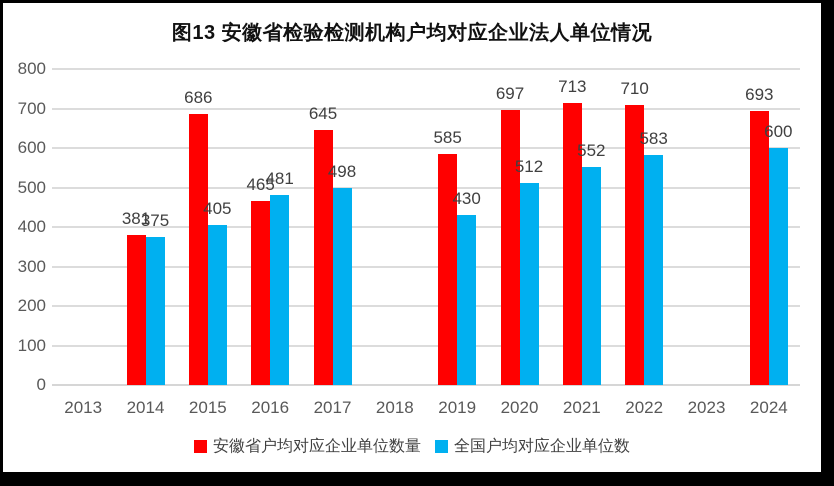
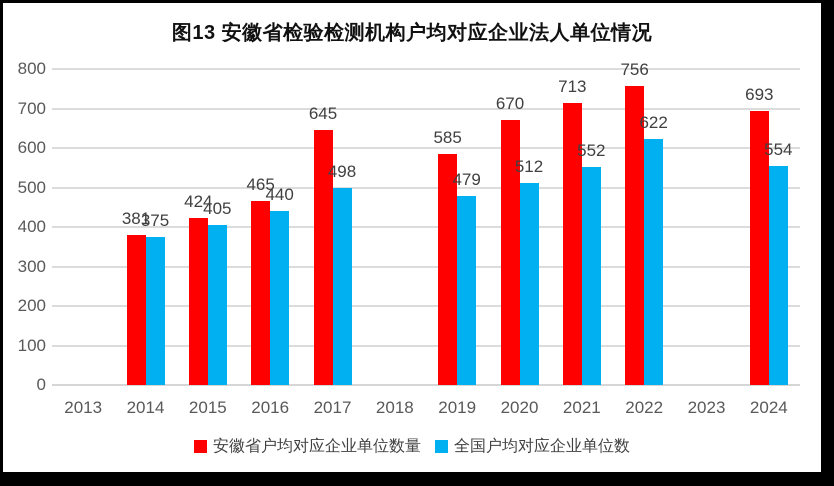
安徽省户均对应企业单位数量/2015: 686 -> 424
全国户均对应企业单位数/2016: 481 -> 440
全国户均对应企业单位数/2019: 430 -> 479
安徽省户均对应企业单位数量/2020: 697 -> 670
安徽省户均对应企业单位数量/2022: 710 -> 756
全国户均对应企业单位数/2022: 583 -> 622
全国户均对应企业单位数/2024: 600 -> 554
